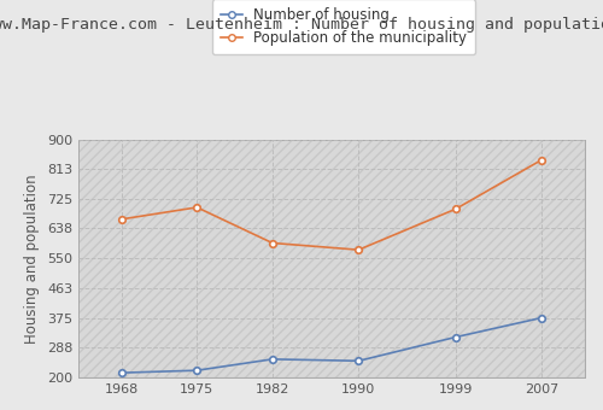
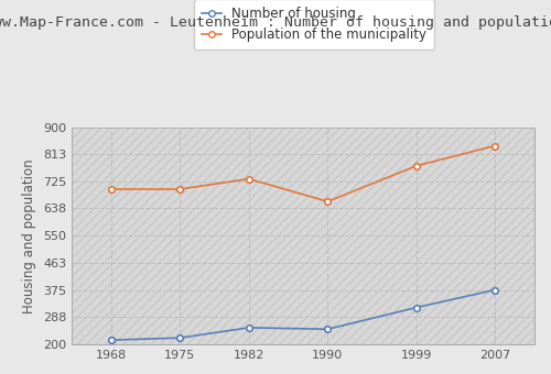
Population of the municipality/1968: 665 -> 700
Population of the municipality/1982: 595 -> 733
Population of the municipality/1990: 575 -> 660
Population of the municipality/1999: 695 -> 775
